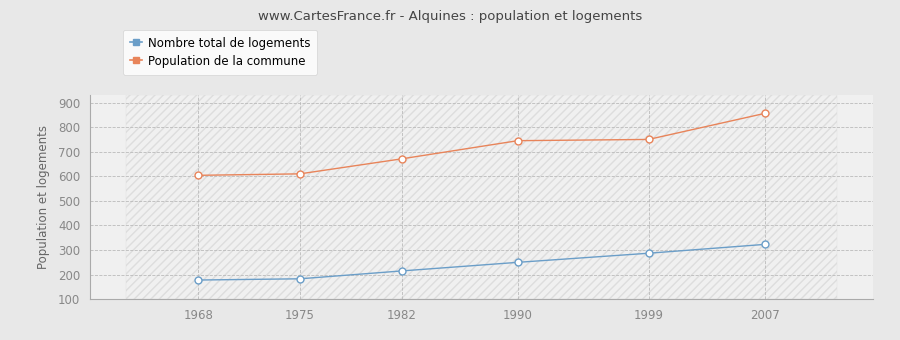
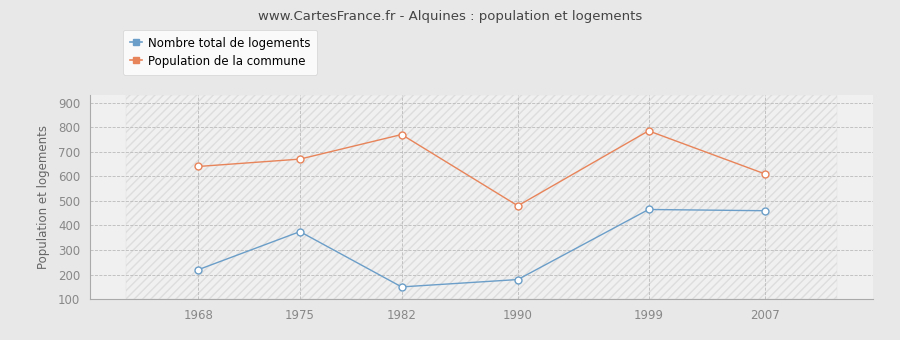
Nombre total de logements/1968: 178 -> 220
Population de la commune/1968: 604 -> 640
Nombre total de logements/1975: 183 -> 375
Population de la commune/1975: 610 -> 670
Nombre total de logements/1982: 215 -> 150
Population de la commune/1982: 671 -> 770
Nombre total de logements/1990: 250 -> 180
Population de la commune/1990: 745 -> 480
Nombre total de logements/1999: 287 -> 465
Population de la commune/1999: 750 -> 785
Nombre total de logements/2007: 323 -> 460
Population de la commune/2007: 856 -> 610
